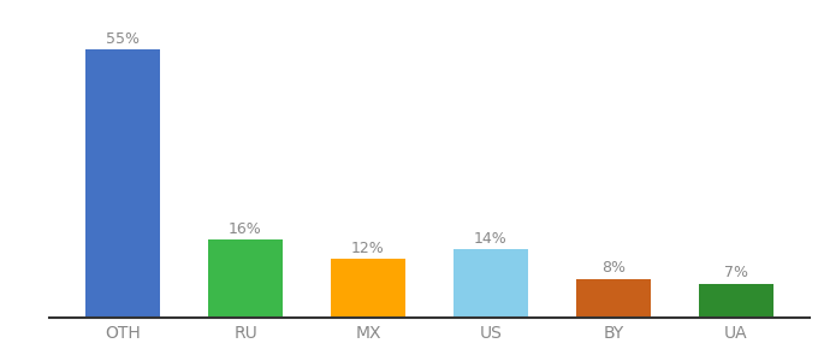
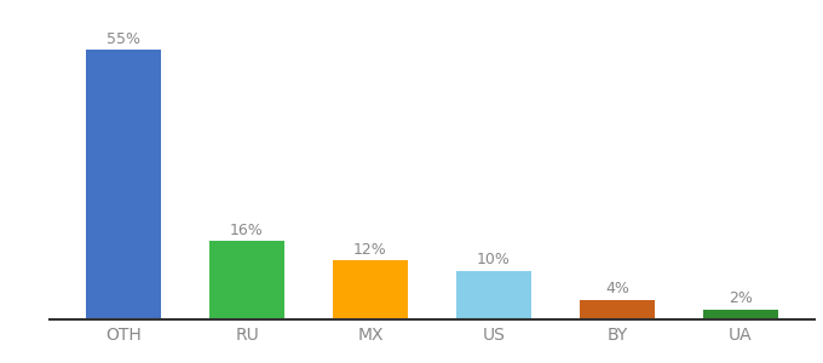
US: 14% -> 10%
BY: 8% -> 4%
UA: 7% -> 2%
